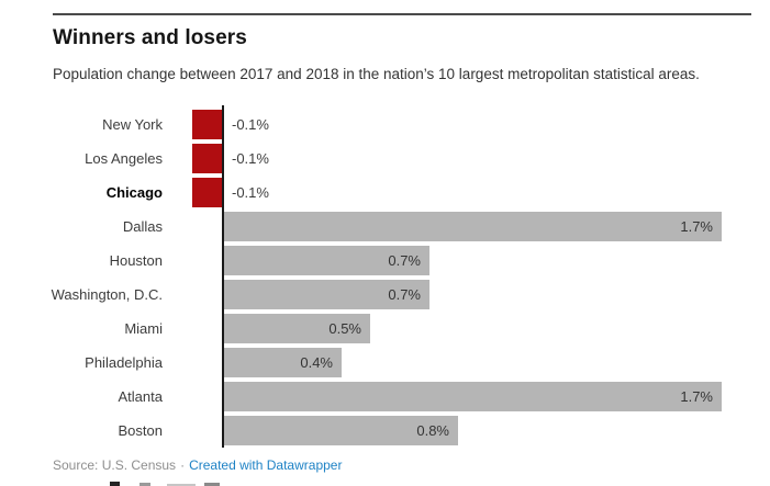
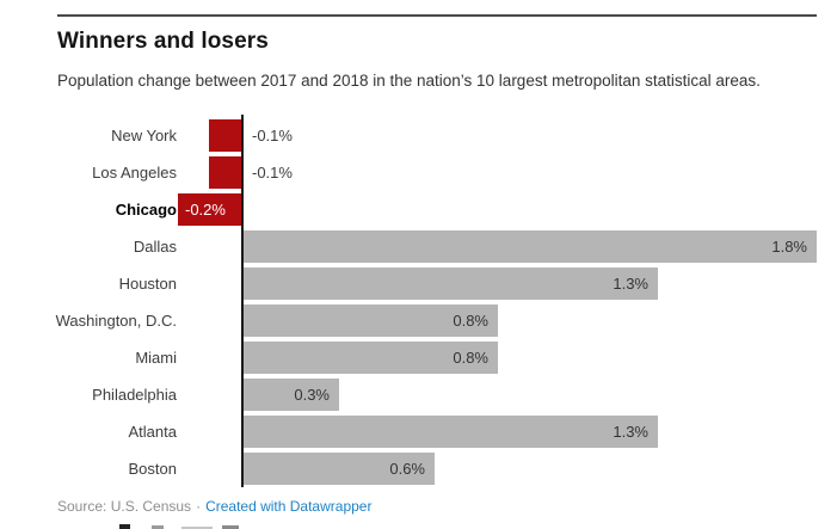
Chicago: -0.1% -> -0.2%
Dallas: 1.7% -> 1.8%
Houston: 0.7% -> 1.3%
Washington, D.C.: 0.7% -> 0.8%
Miami: 0.5% -> 0.8%
Philadelphia: 0.4% -> 0.3%
Atlanta: 1.7% -> 1.3%
Boston: 0.8% -> 0.6%
